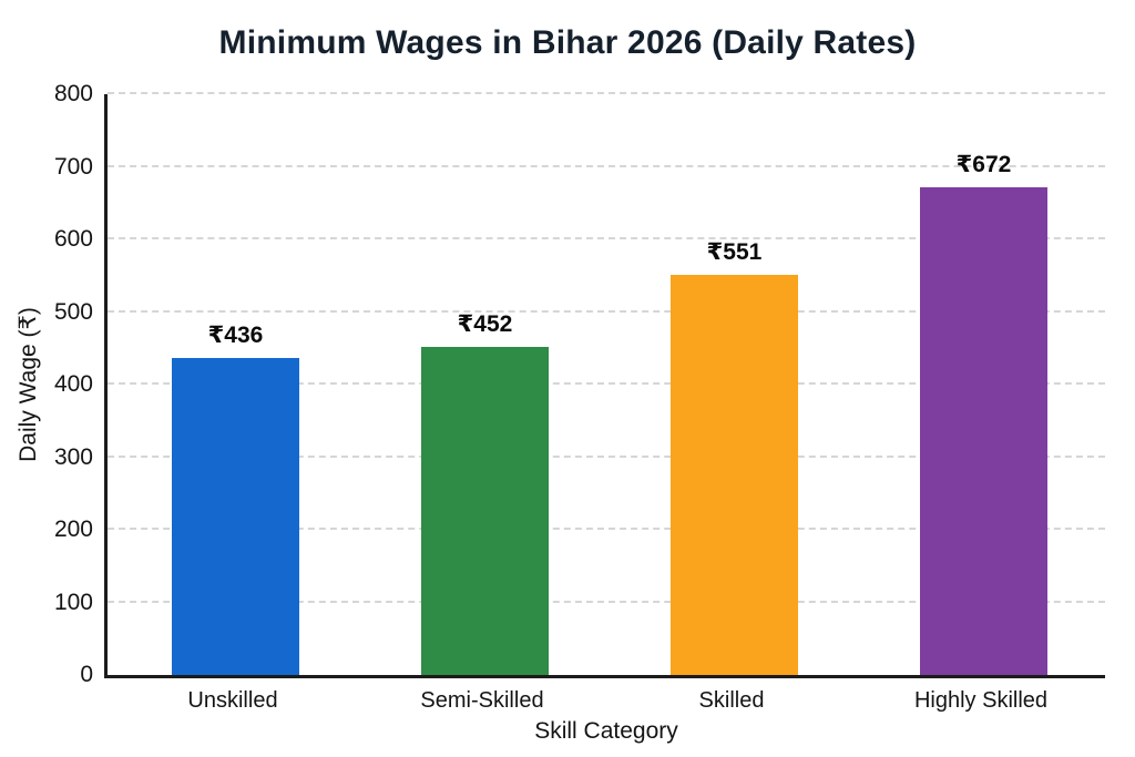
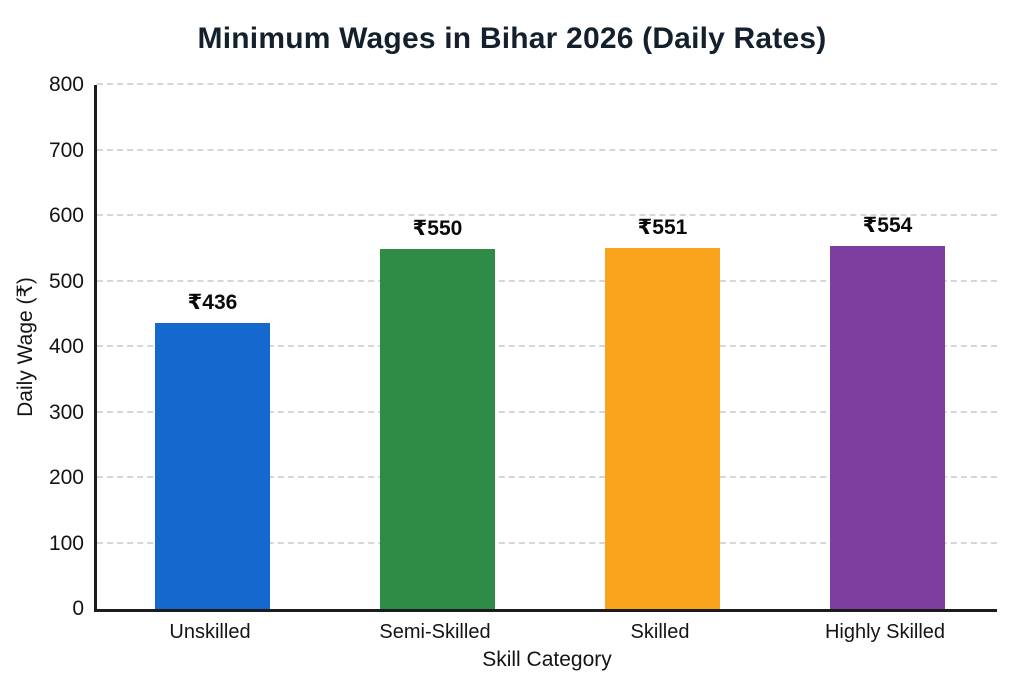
Semi-Skilled: 452 -> 550
Highly Skilled: 672 -> 554
